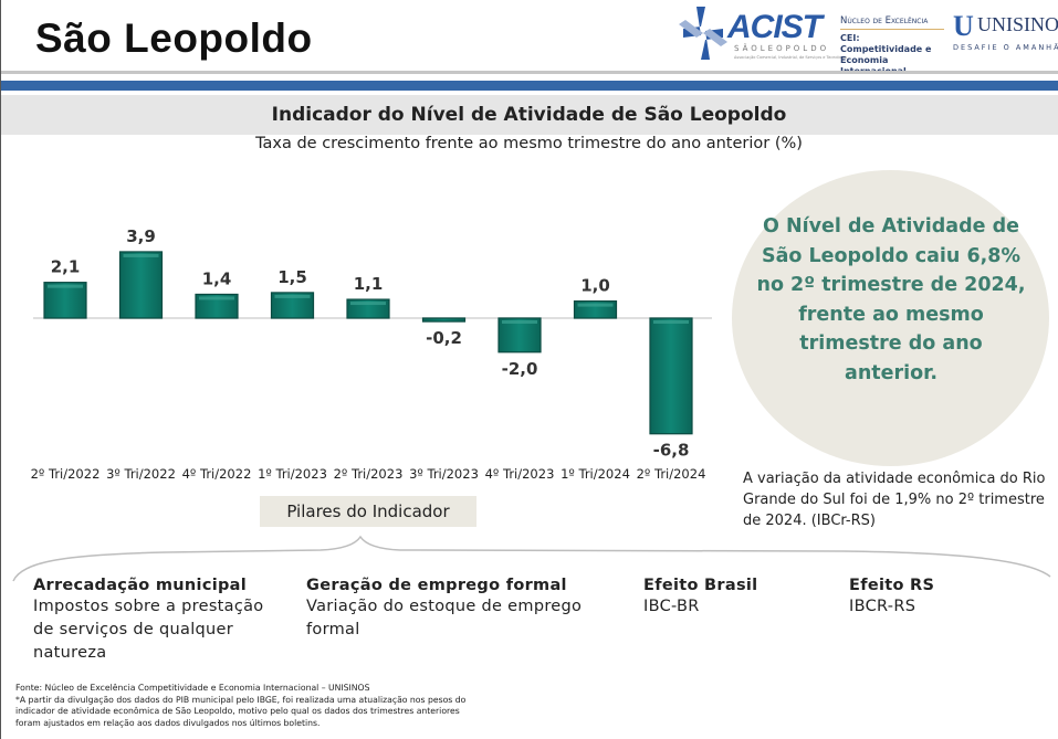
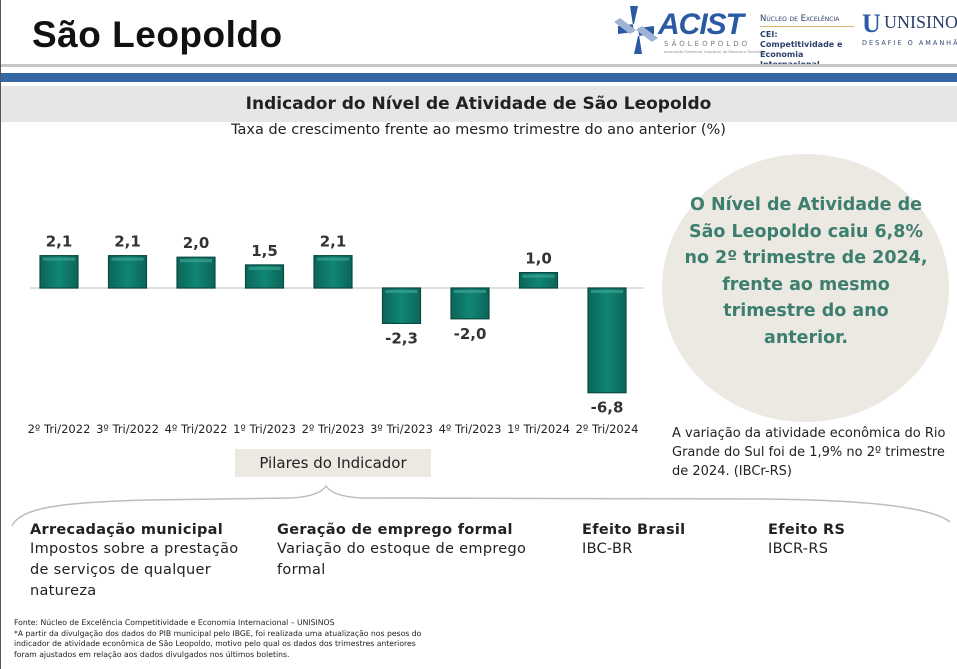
3º Tri/2022: 3,9 -> 2,1
4º Tri/2022: 1,4 -> 2,0
2º Tri/2023: 1,1 -> 2,1
3º Tri/2023: -0,2 -> -2,3
